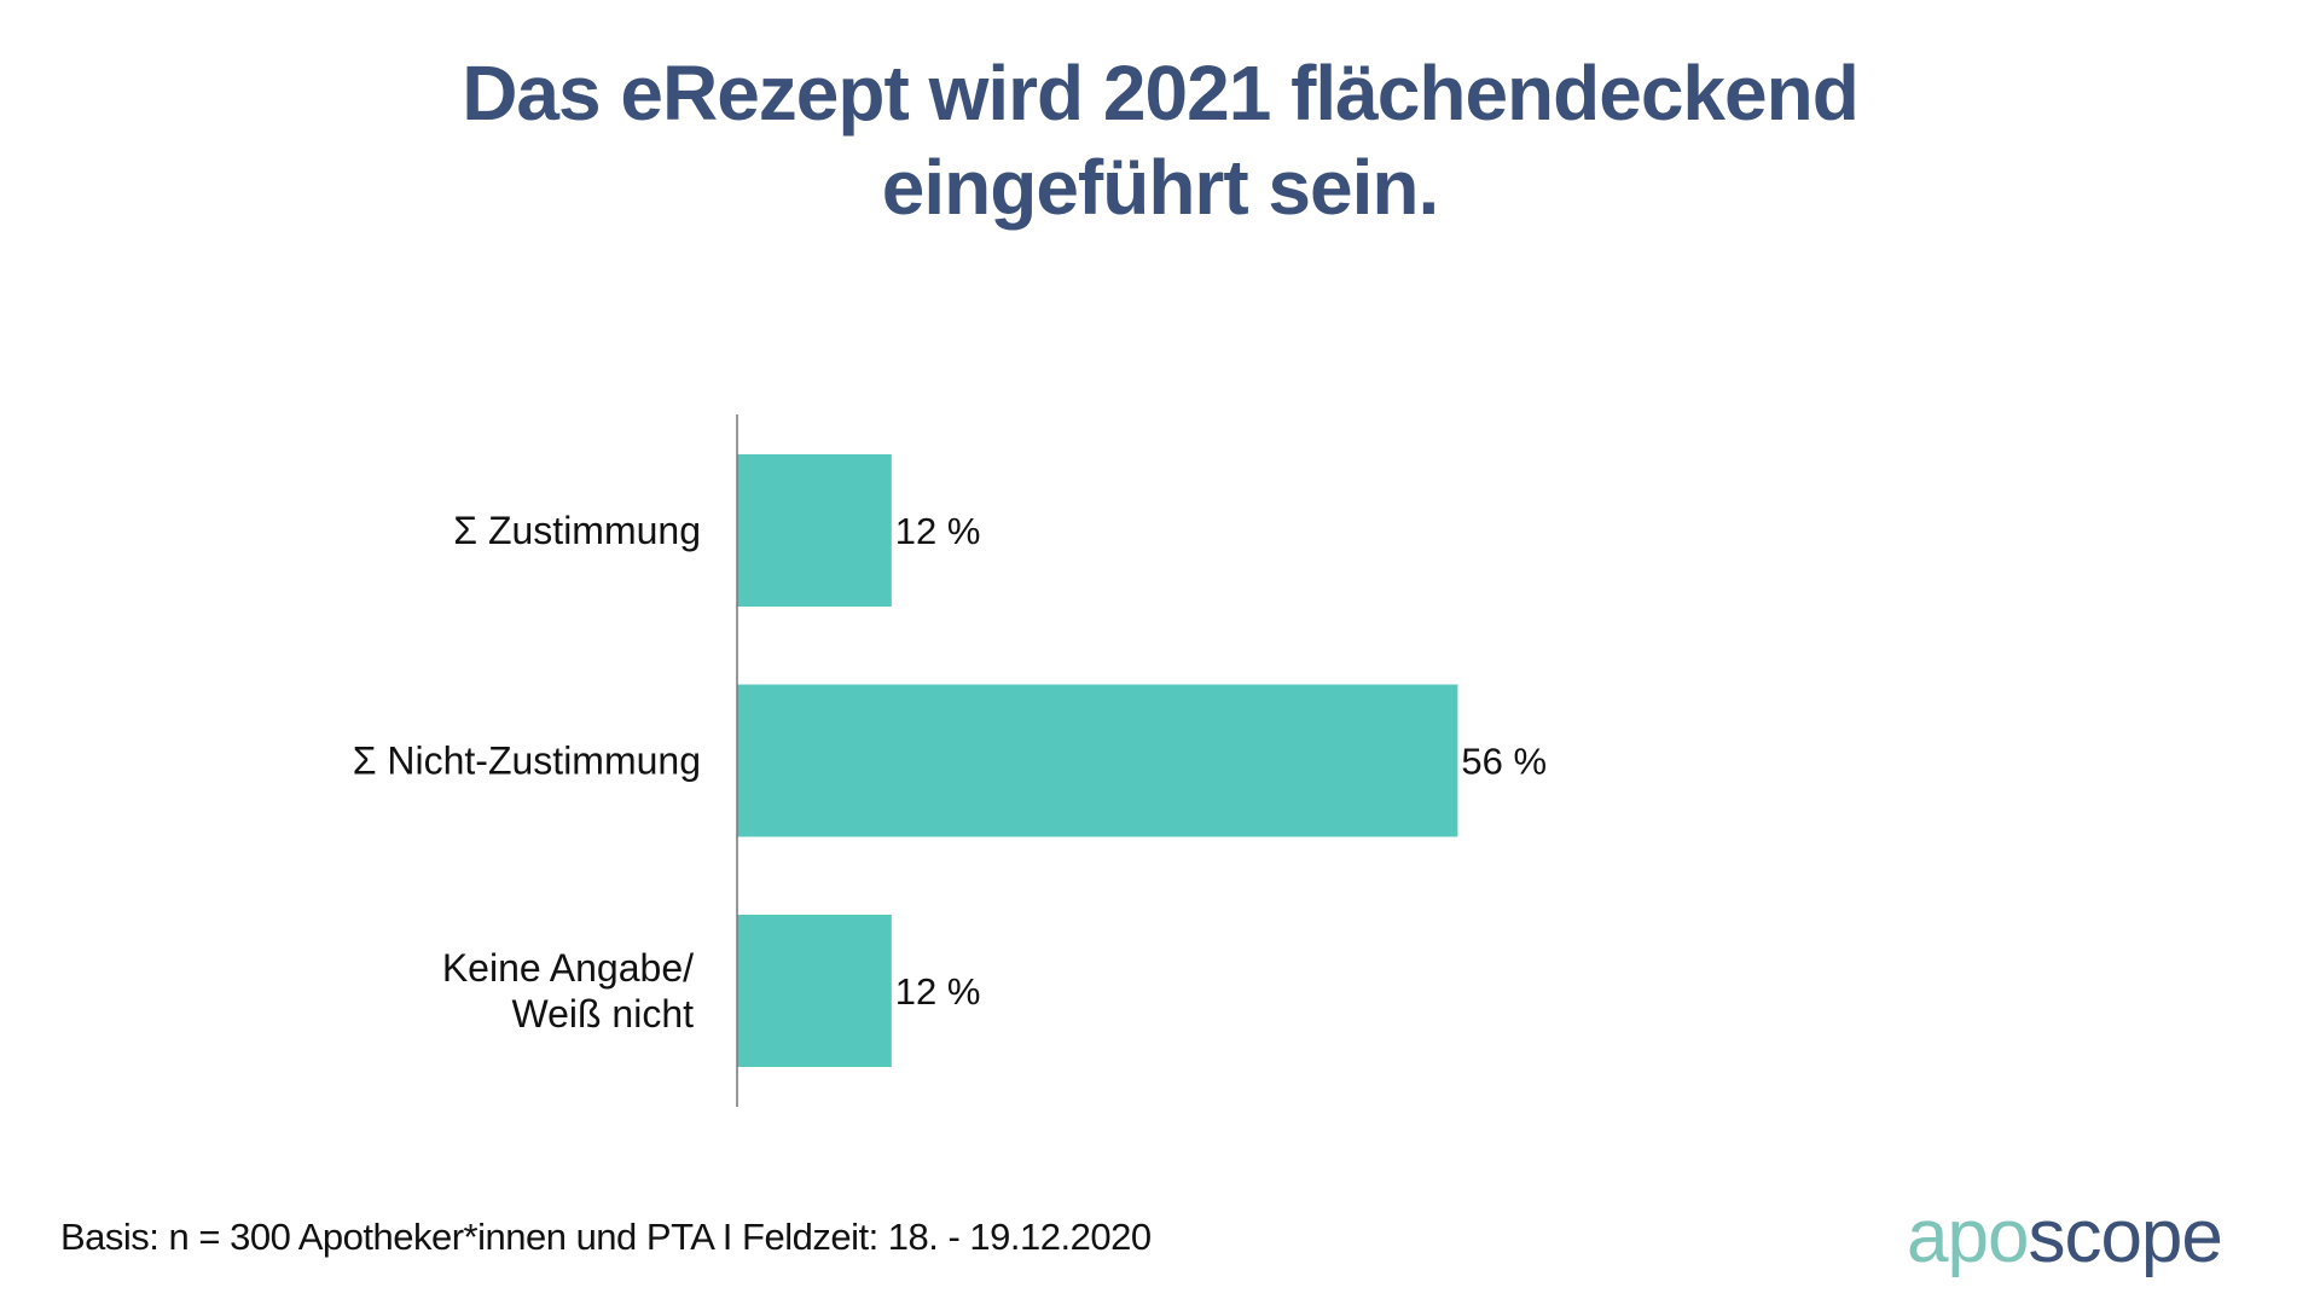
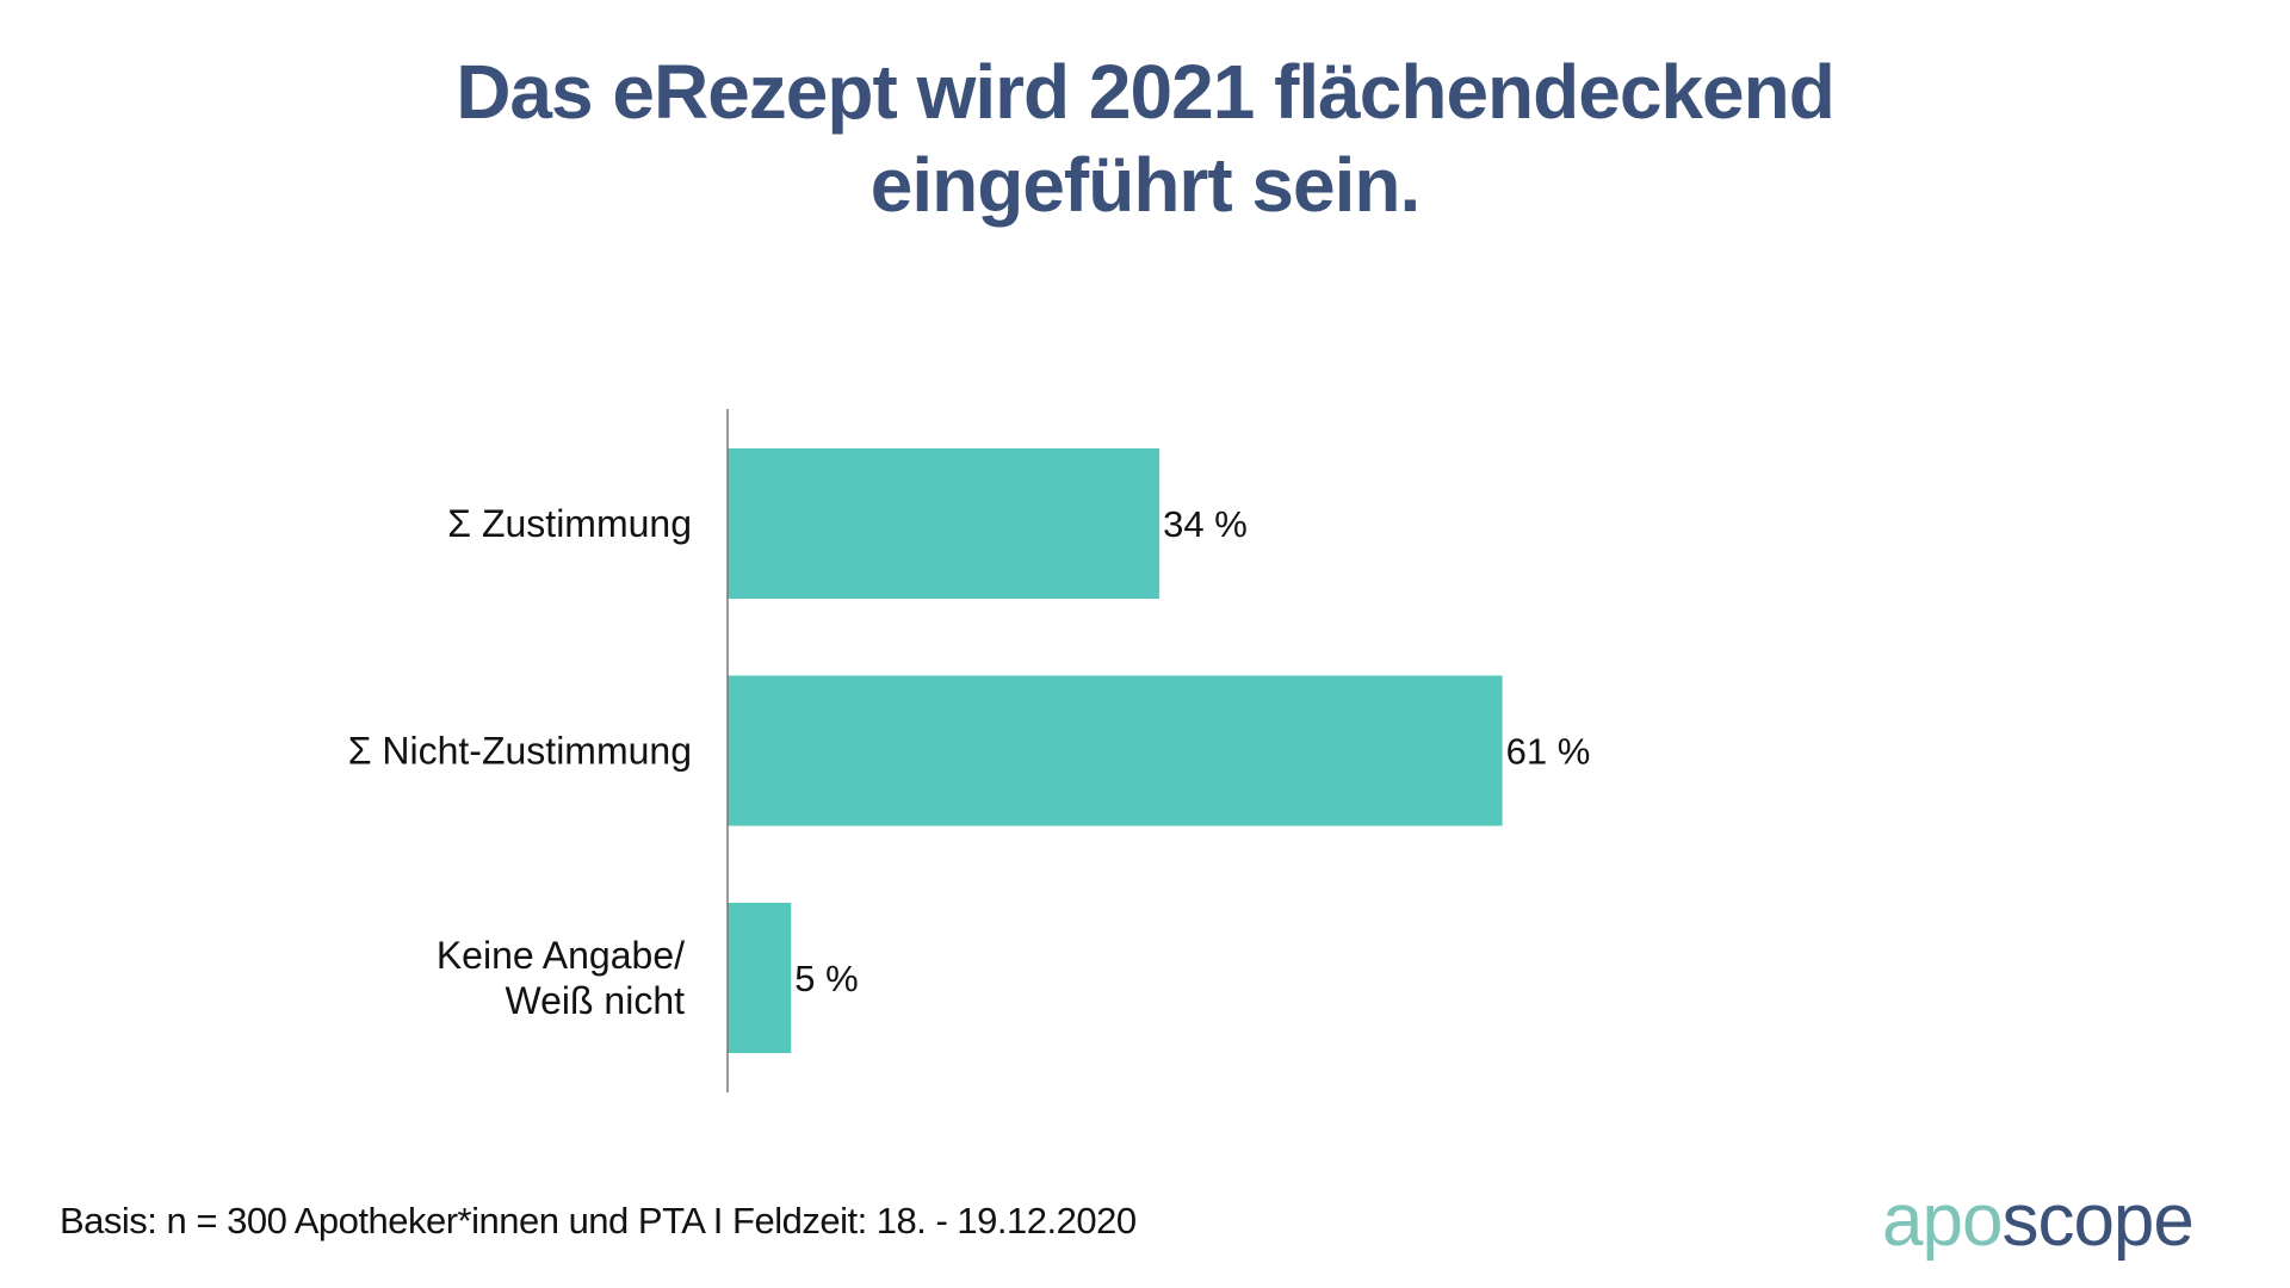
Σ Zustimmung: 12 -> 34
Σ Nicht-Zustimmung: 56 -> 61
Keine Angabe/ Weiß nicht: 12 -> 5
